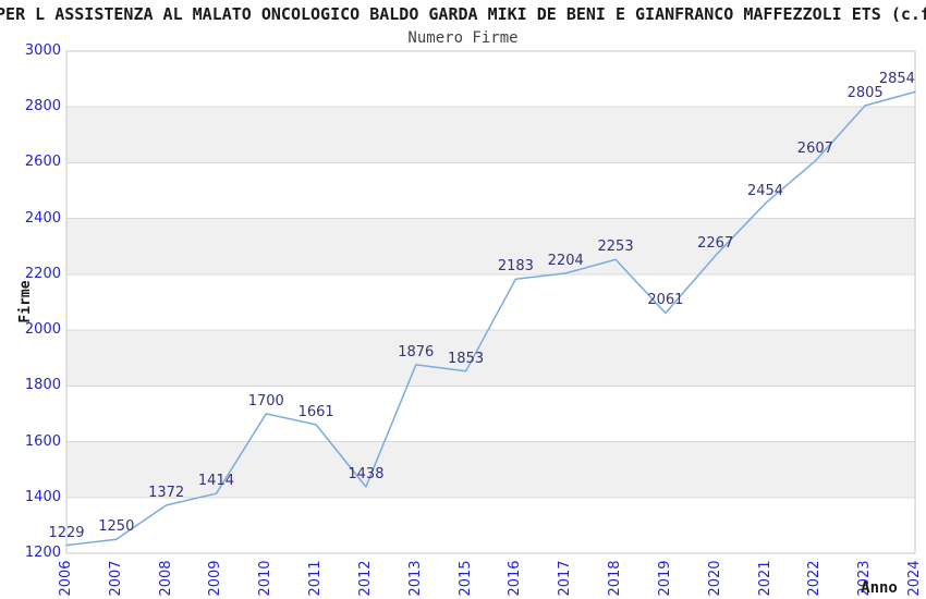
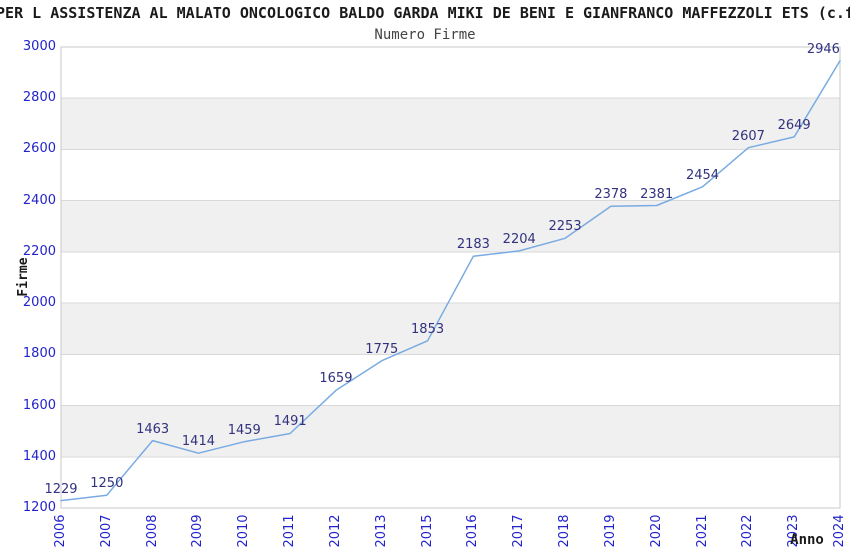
2008: 1372 -> 1463
2010: 1700 -> 1459
2011: 1661 -> 1491
2012: 1438 -> 1659
2013: 1876 -> 1775
2019: 2061 -> 2378
2020: 2267 -> 2381
2023: 2805 -> 2649
2024: 2854 -> 2946
